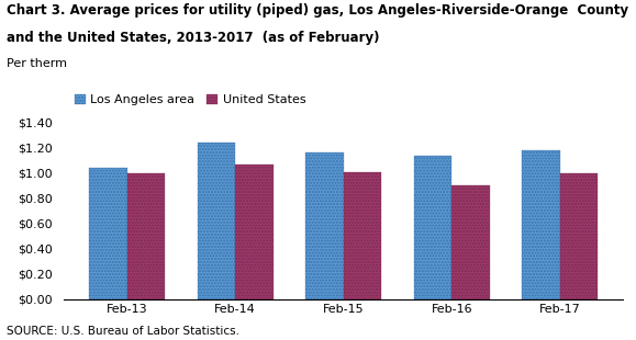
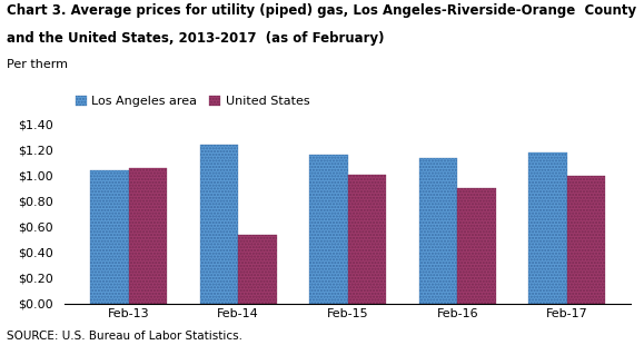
United States/Feb-13: $1.00 -> $1.06
United States/Feb-14: $1.07 -> $0.54
